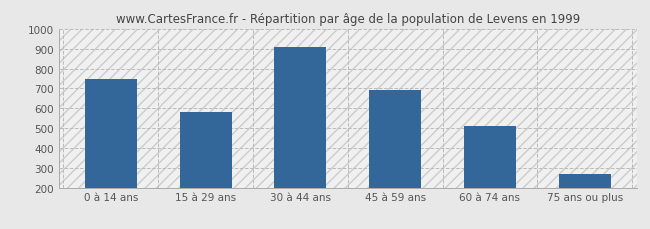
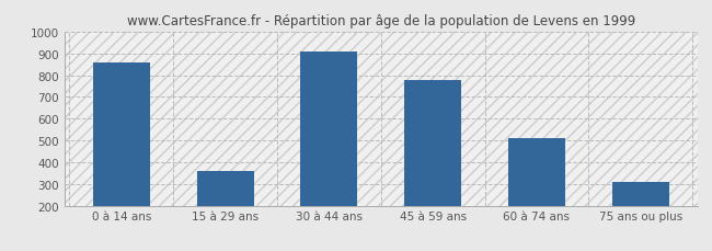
0 à 14 ans: 750 -> 860
15 à 29 ans: 580 -> 360
45 à 59 ans: 690 -> 780
75 ans ou plus: 270 -> 310
